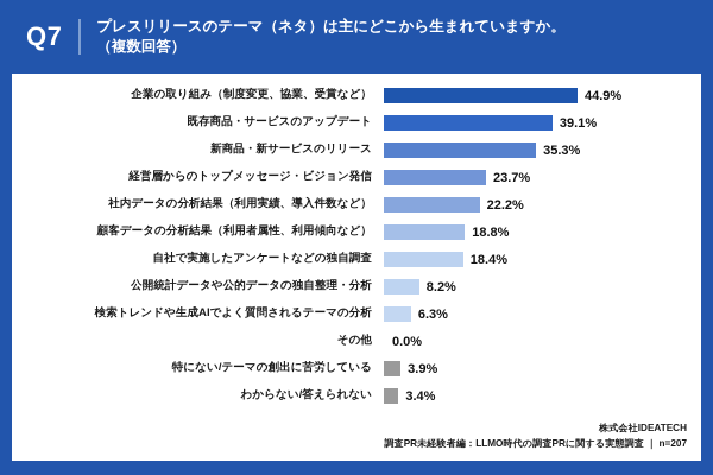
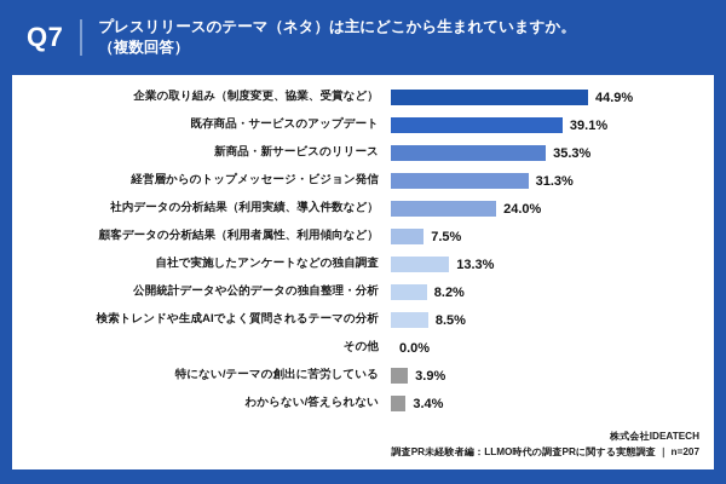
経営層からのトップメッセージ・ビジョン発信: 23.7% -> 31.3%
社内データの分析結果（利用実績、導入件数など）: 22.2% -> 24.0%
顧客データの分析結果（利用者属性、利用傾向など）: 18.8% -> 7.5%
自社で実施したアンケートなどの独自調査: 18.4% -> 13.3%
検索トレンドや生成AIでよく質問されるテーマの分析: 6.3% -> 8.5%
